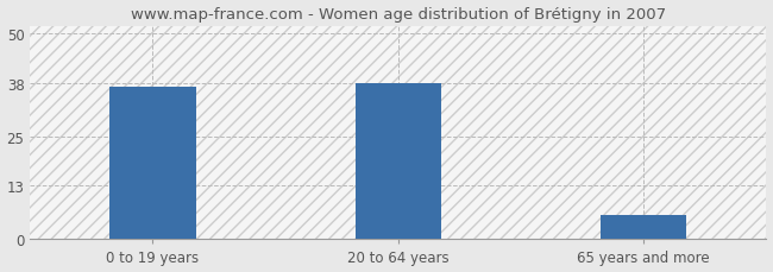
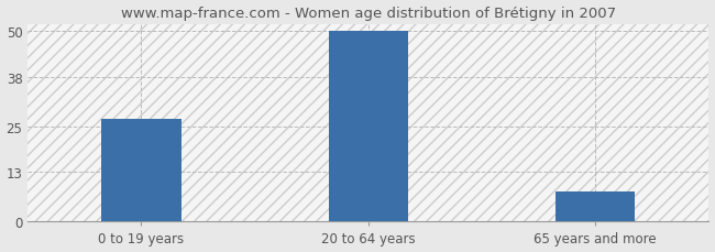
0 to 19 years: 37 -> 27
20 to 64 years: 38 -> 50
65 years and more: 6 -> 8
